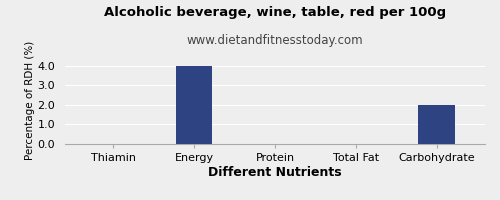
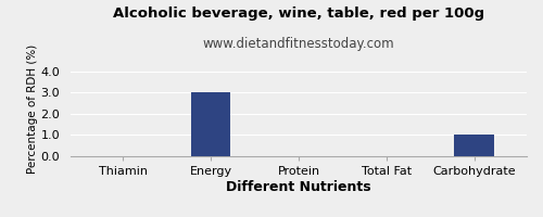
Energy: 4 -> 3
Carbohydrate: 2 -> 1
